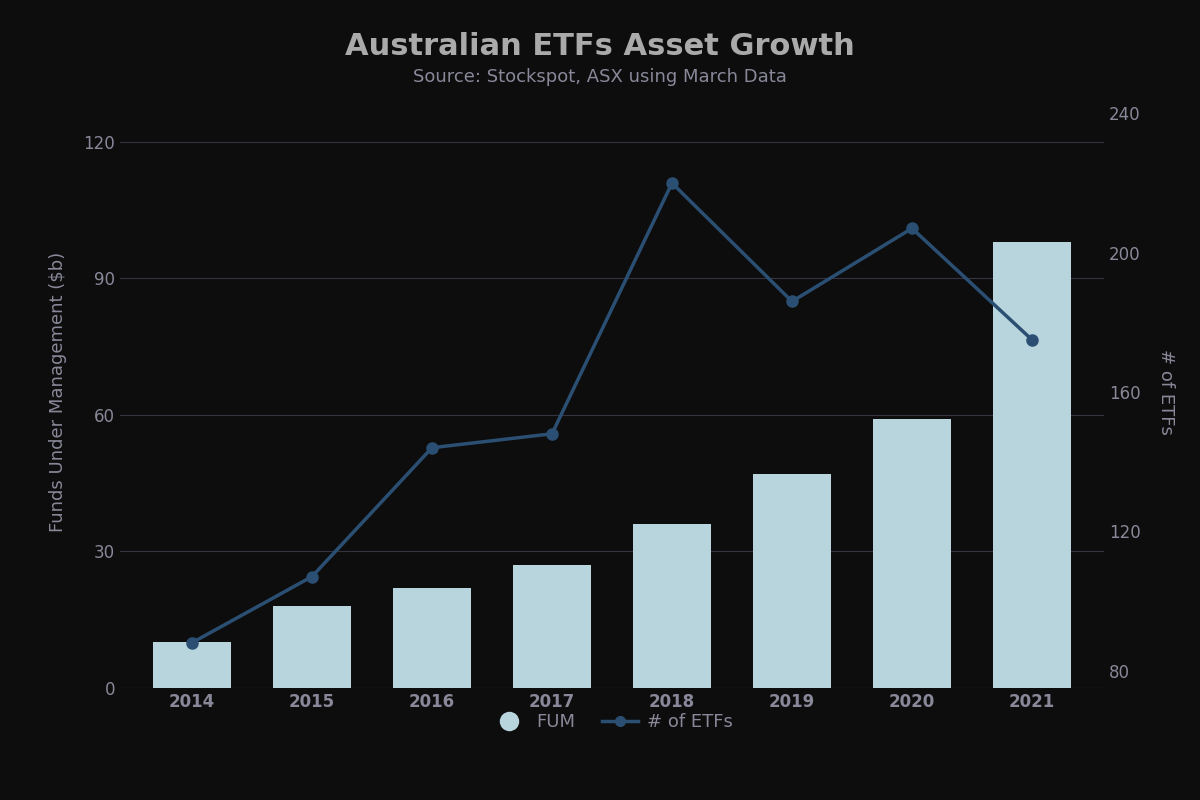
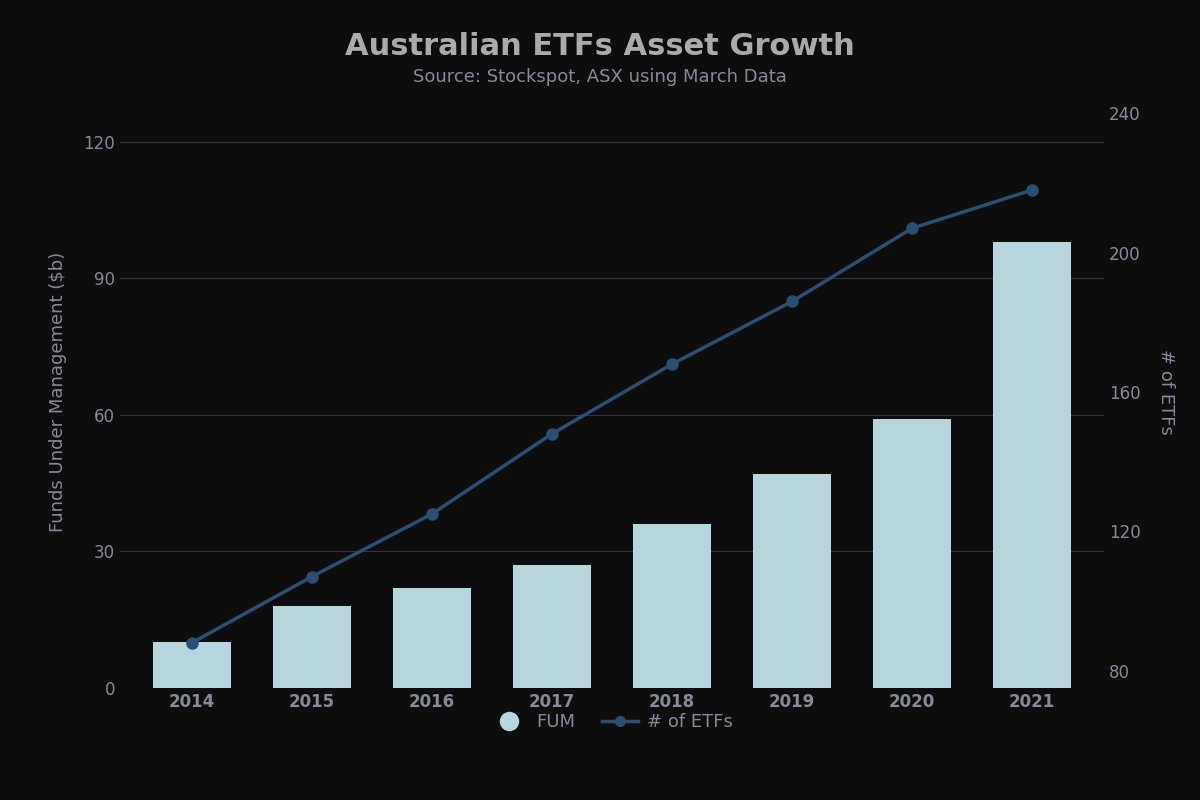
# of ETFs/2016: 144 -> 125
# of ETFs/2018: 220 -> 168
# of ETFs/2021: 175 -> 218
